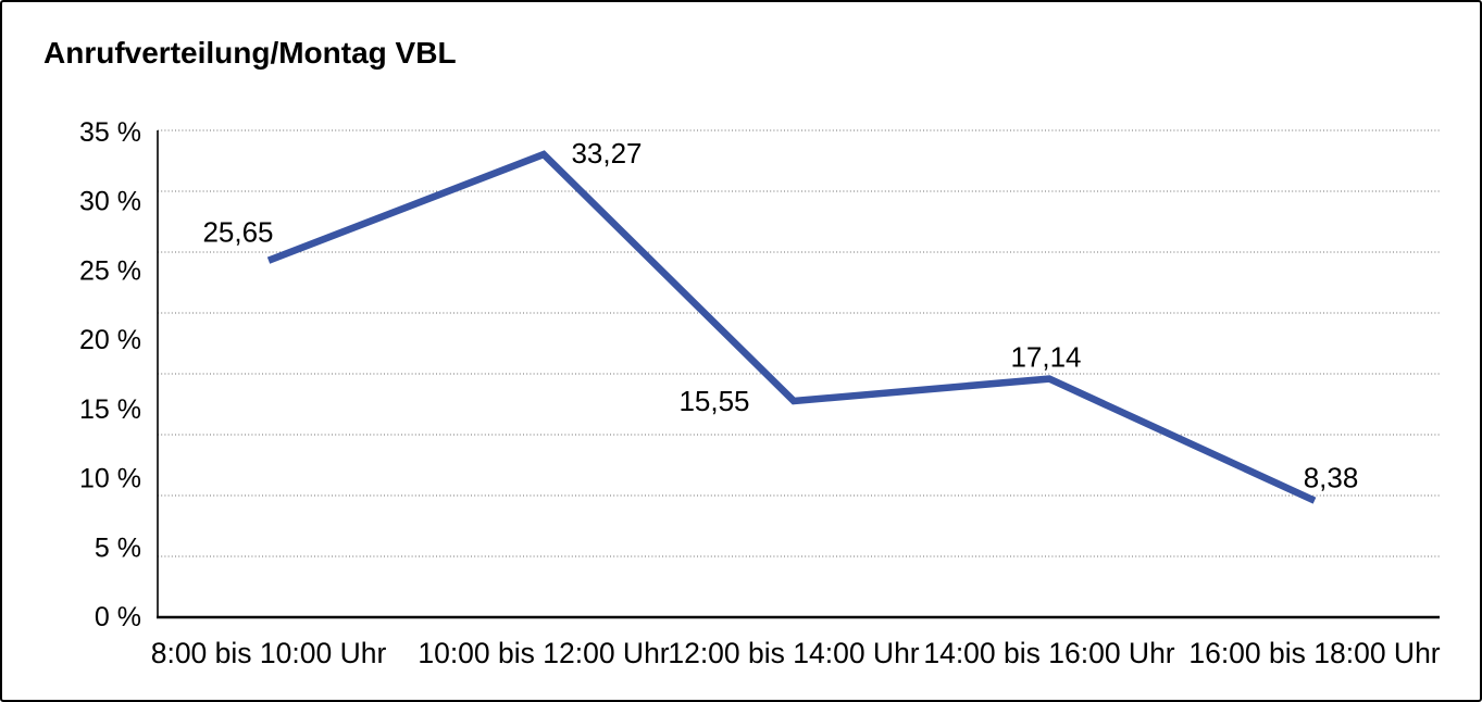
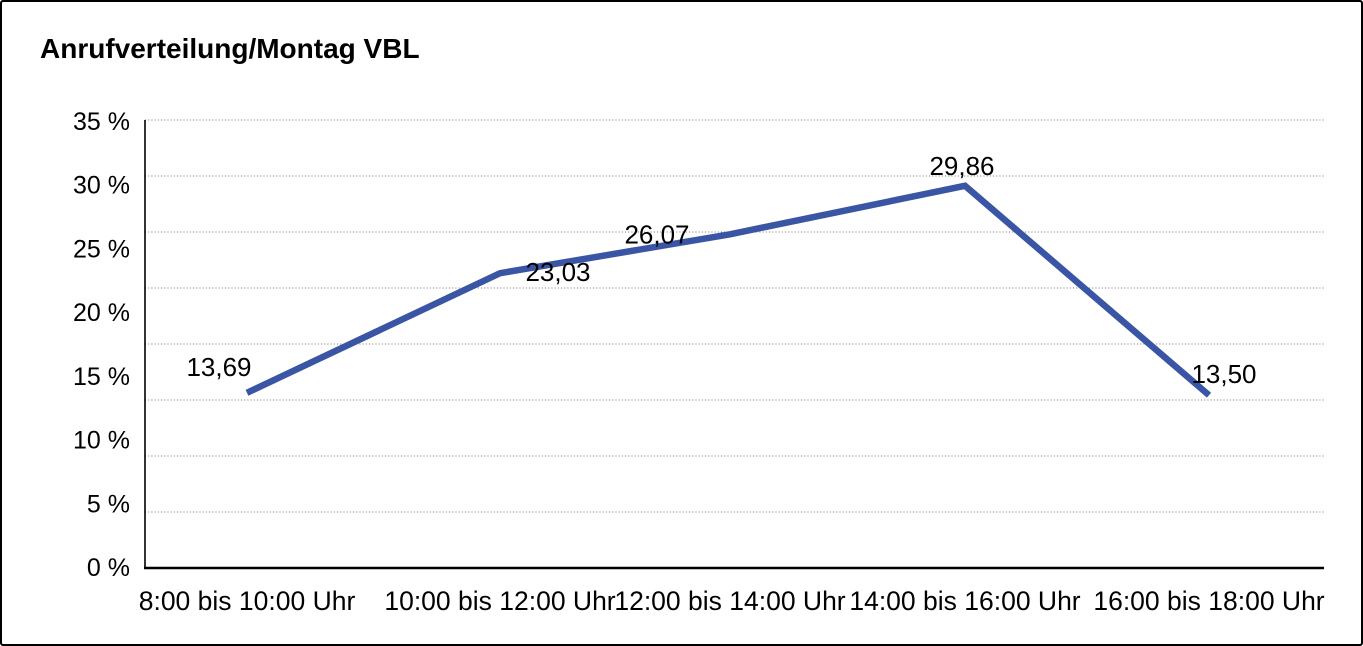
8:00 bis 10:00 Uhr: 25,65 -> 13,69
10:00 bis 12:00 Uhr: 33,27 -> 23,03
12:00 bis 14:00 Uhr: 15,55 -> 26,07
14:00 bis 16:00 Uhr: 17,14 -> 29,86
16:00 bis 18:00 Uhr: 8,38 -> 13,50
